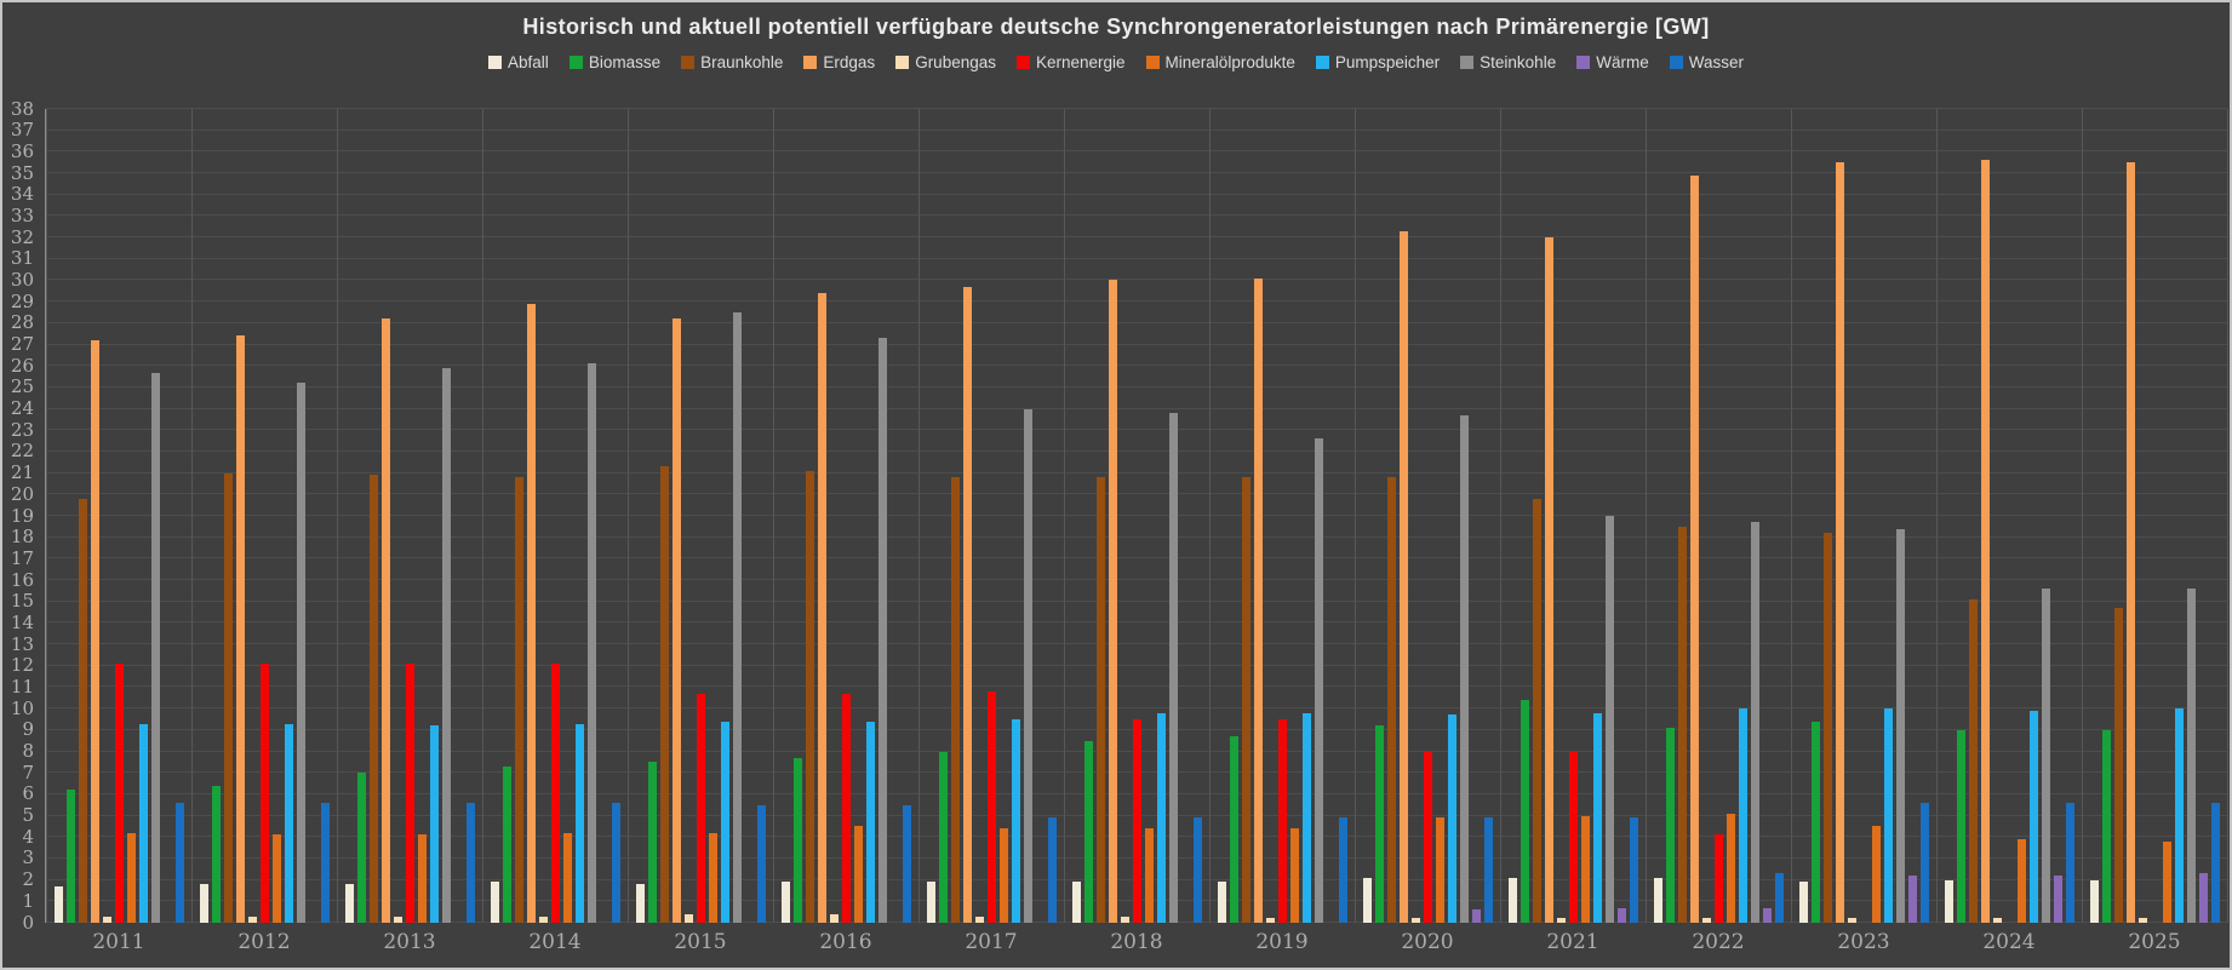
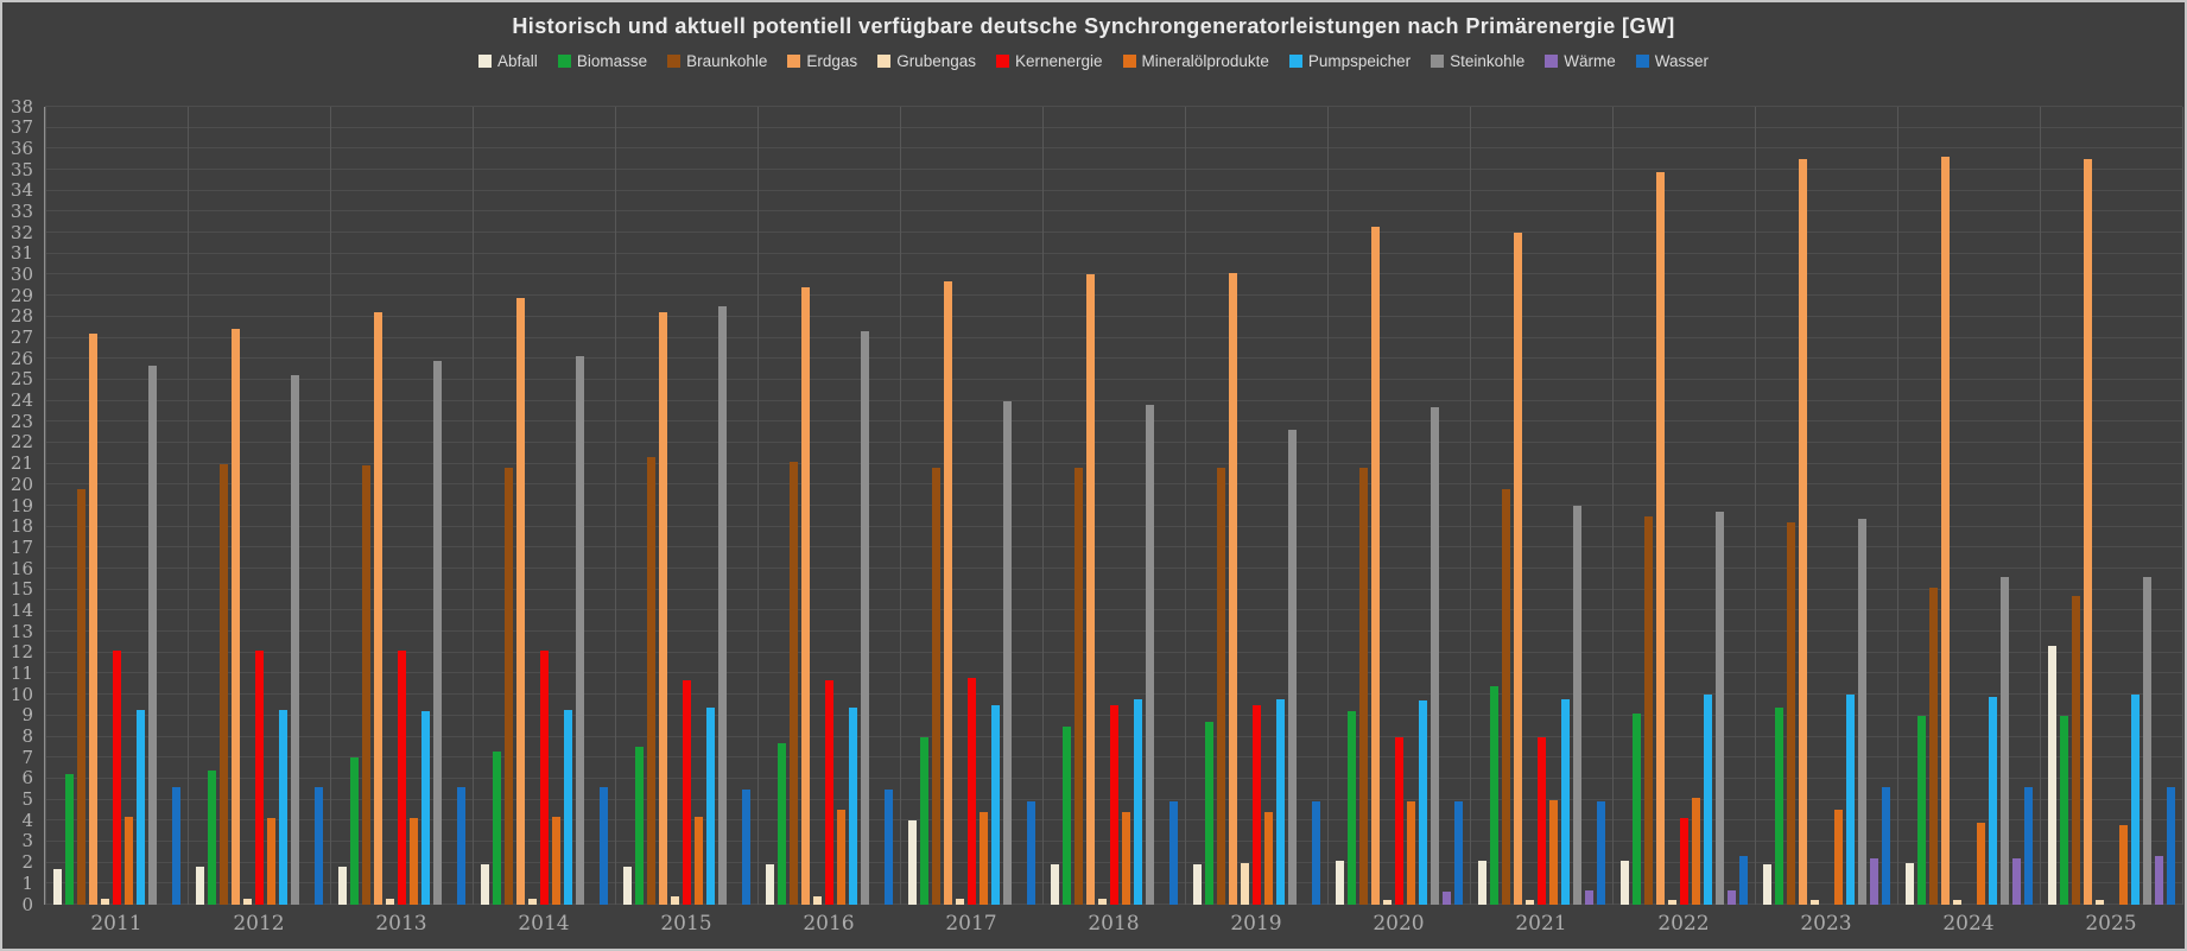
Abfall/2017: 1.9 -> 4.0
Grubengas/2019: 0.2 -> 2.0
Abfall/2025: 2.0 -> 12.3
